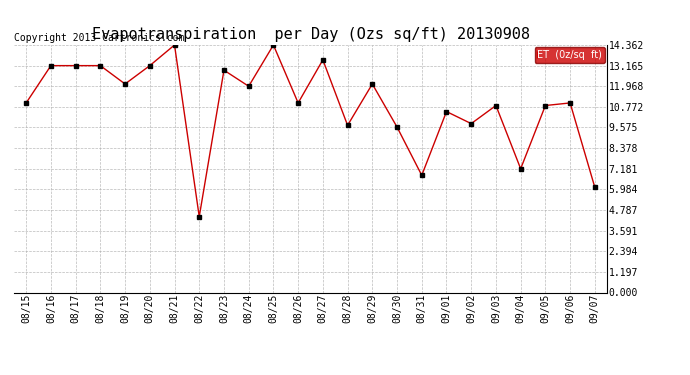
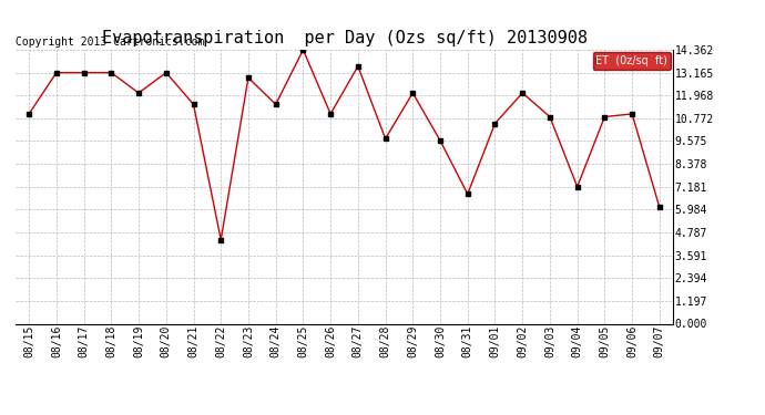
08/21: 14.4 -> 11.5
08/24: 12.0 -> 11.5
09/02: 9.8 -> 12.1
